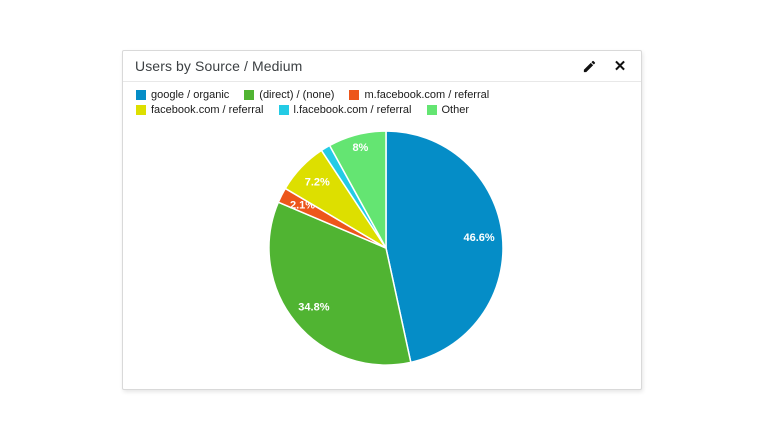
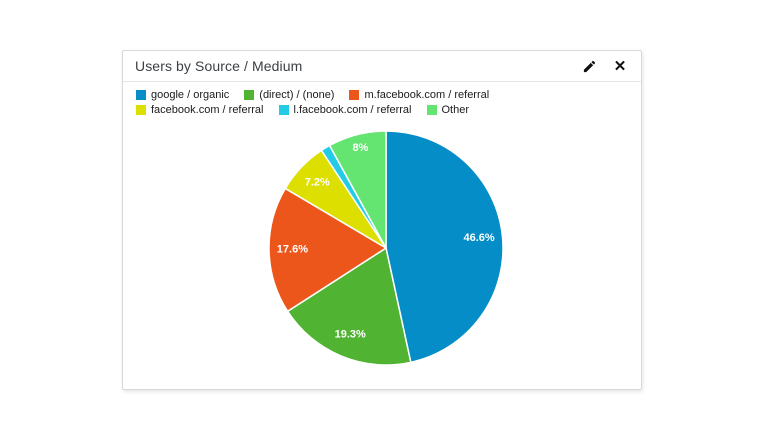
(direct) / (none): 34.8% -> 19.3%
m.facebook.com / referral: 2.1% -> 17.6%
